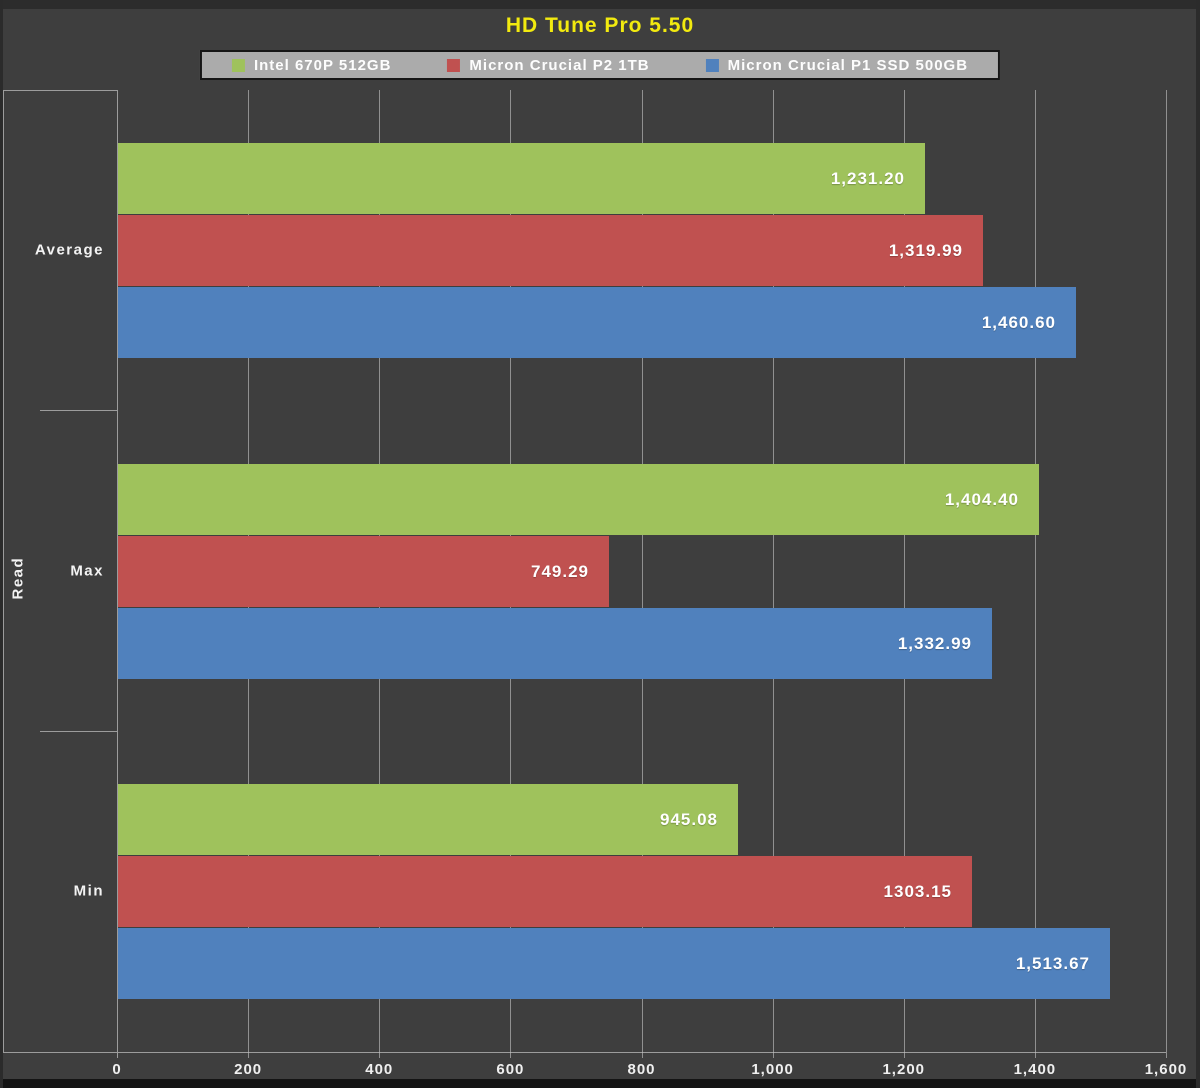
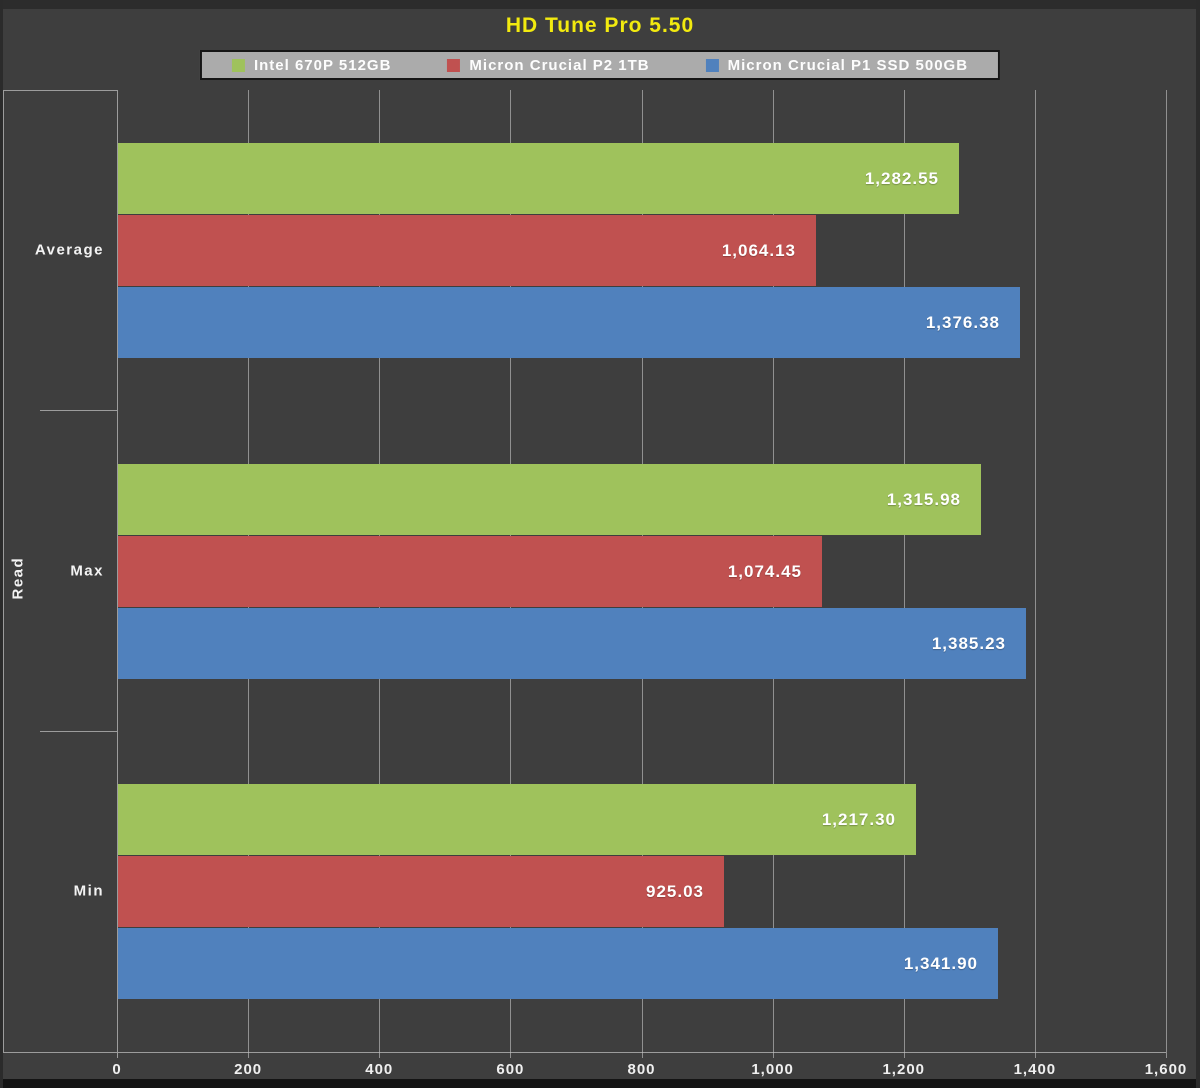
Intel 670P 512GB/Average: 1,231.20 -> 1,282.55
Micron Crucial P2 1TB/Average: 1,319.99 -> 1,064.13
Micron Crucial P1 SSD 500GB/Average: 1,460.60 -> 1,376.38
Intel 670P 512GB/Max: 1,404.40 -> 1,315.98
Micron Crucial P2 1TB/Max: 749.29 -> 1,074.45
Micron Crucial P1 SSD 500GB/Max: 1,332.99 -> 1,385.23
Intel 670P 512GB/Min: 945.08 -> 1,217.30
Micron Crucial P2 1TB/Min: 1303.15 -> 925.03
Micron Crucial P1 SSD 500GB/Min: 1,513.67 -> 1,341.90
